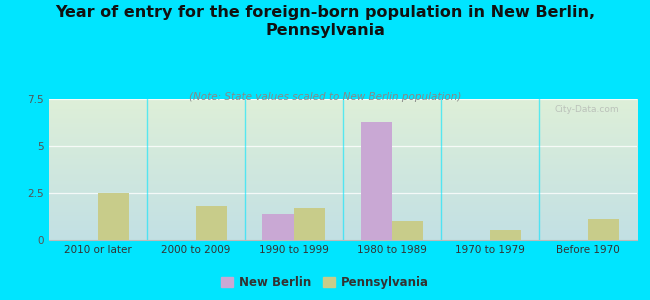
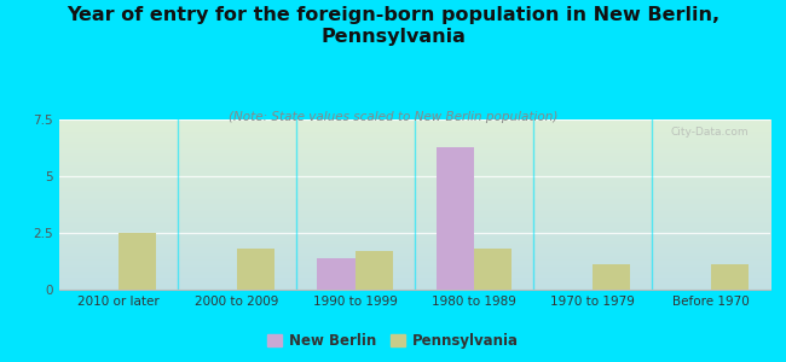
Pennsylvania/1980 to 1989: 1.0 -> 1.8
Pennsylvania/1970 to 1979: 0.6 -> 1.1
